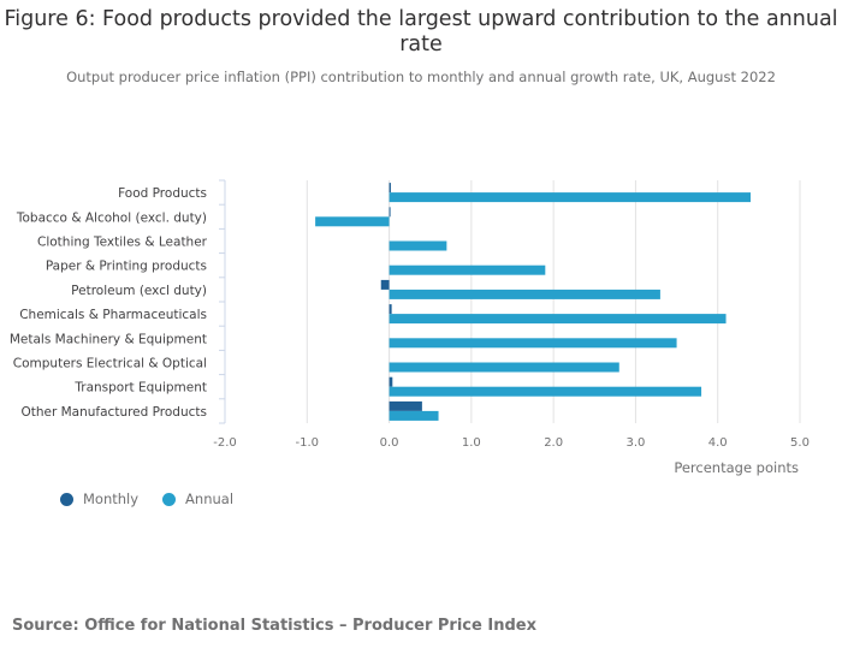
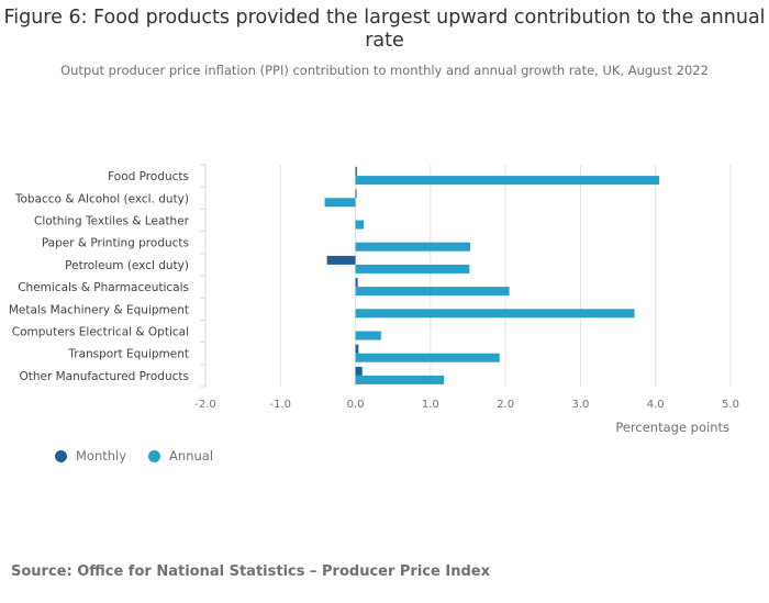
Annual/Food Products: 4.4 -> 4.0
Annual/Tobacco & Alcohol (excl. duty): -0.9 -> -0.4
Annual/Clothing Textiles & Leather: 0.7 -> 0.1
Annual/Paper & Printing products: 1.9 -> 1.5
Monthly/Petroleum (excl duty): -0.1 -> -0.4
Annual/Petroleum (excl duty): 3.3 -> 1.5
Annual/Chemicals & Pharmaceuticals: 4.1 -> 2.0
Annual/Metals Machinery & Equipment: 3.5 -> 3.7
Annual/Computers Electrical & Optical: 2.8 -> 0.3
Annual/Transport Equipment: 3.8 -> 1.9
Monthly/Other Manufactured Products: 0.4 -> 0.1
Annual/Other Manufactured Products: 0.6 -> 1.2
